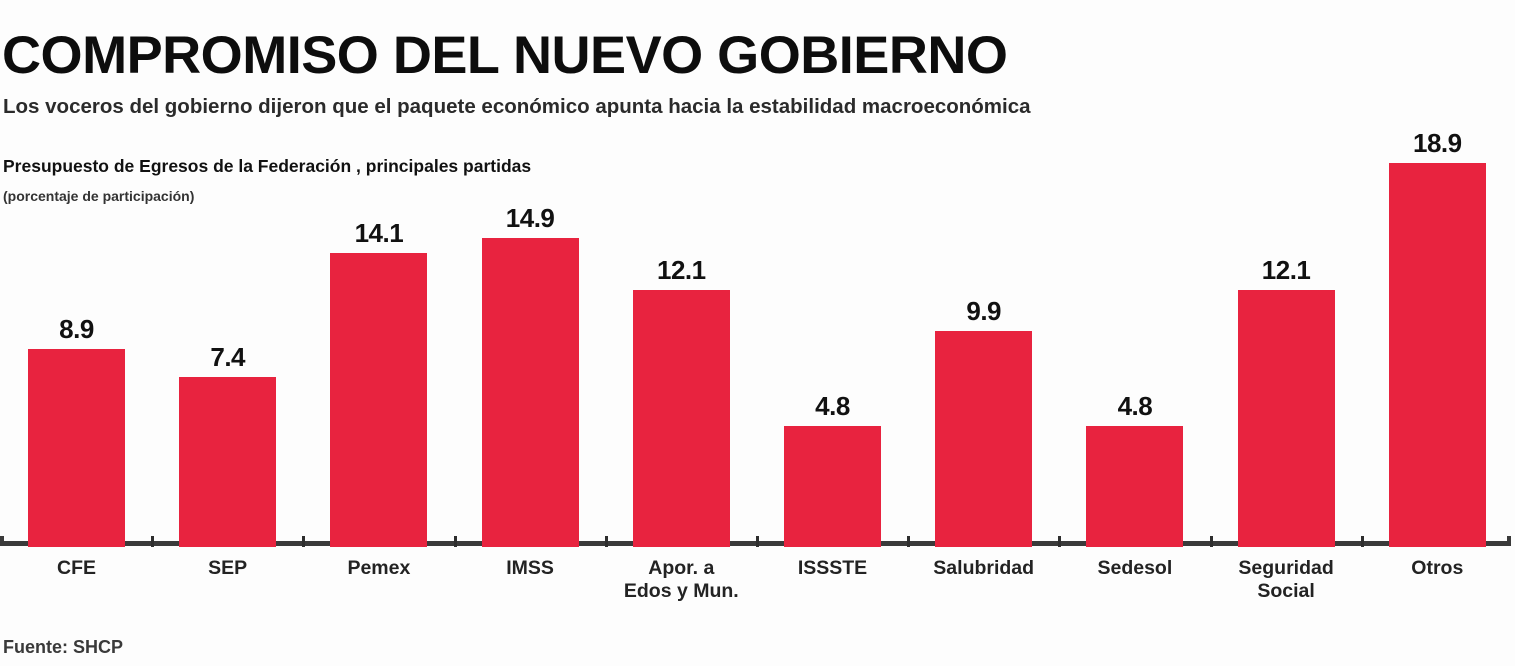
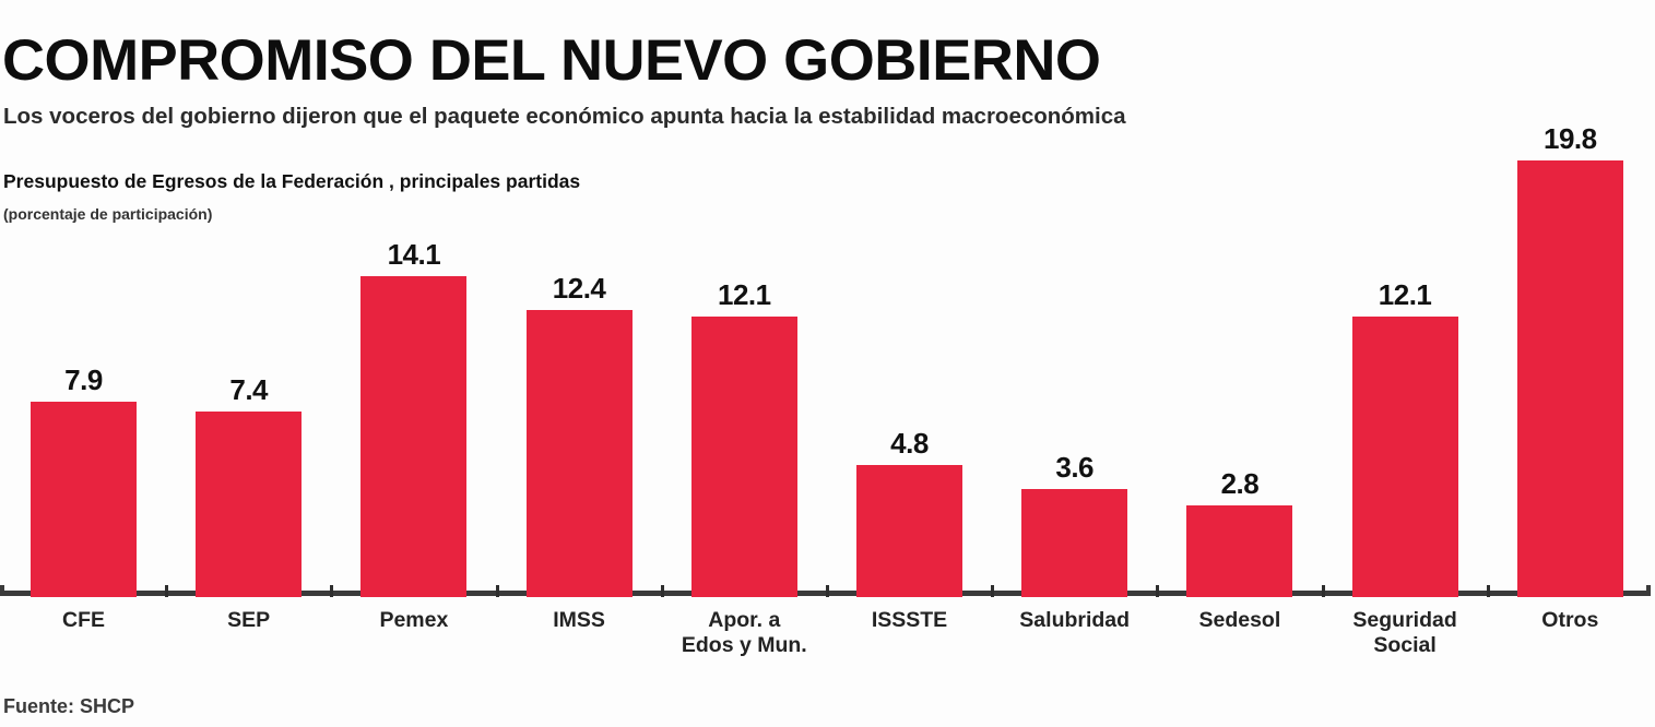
CFE: 8.9 -> 7.9
IMSS: 14.9 -> 12.4
Salubridad: 9.9 -> 3.6
Sedesol: 4.8 -> 2.8
Otros: 18.9 -> 19.8
